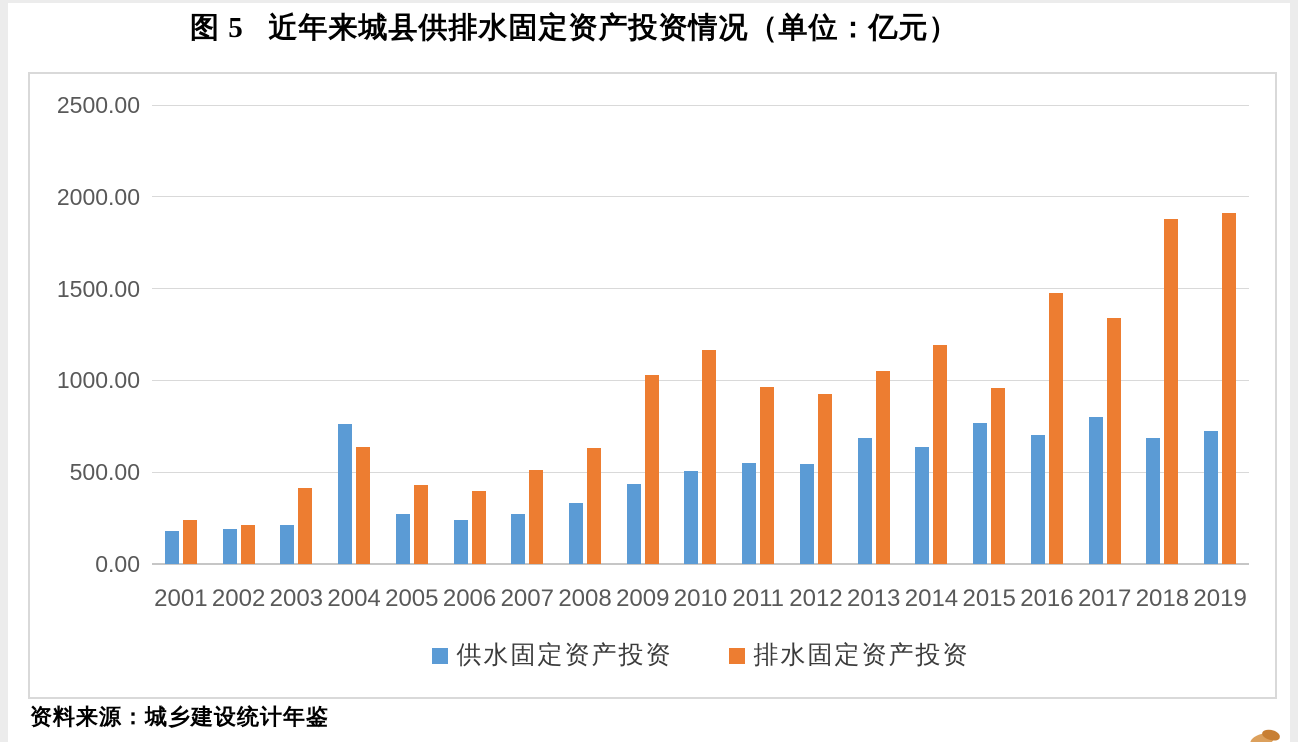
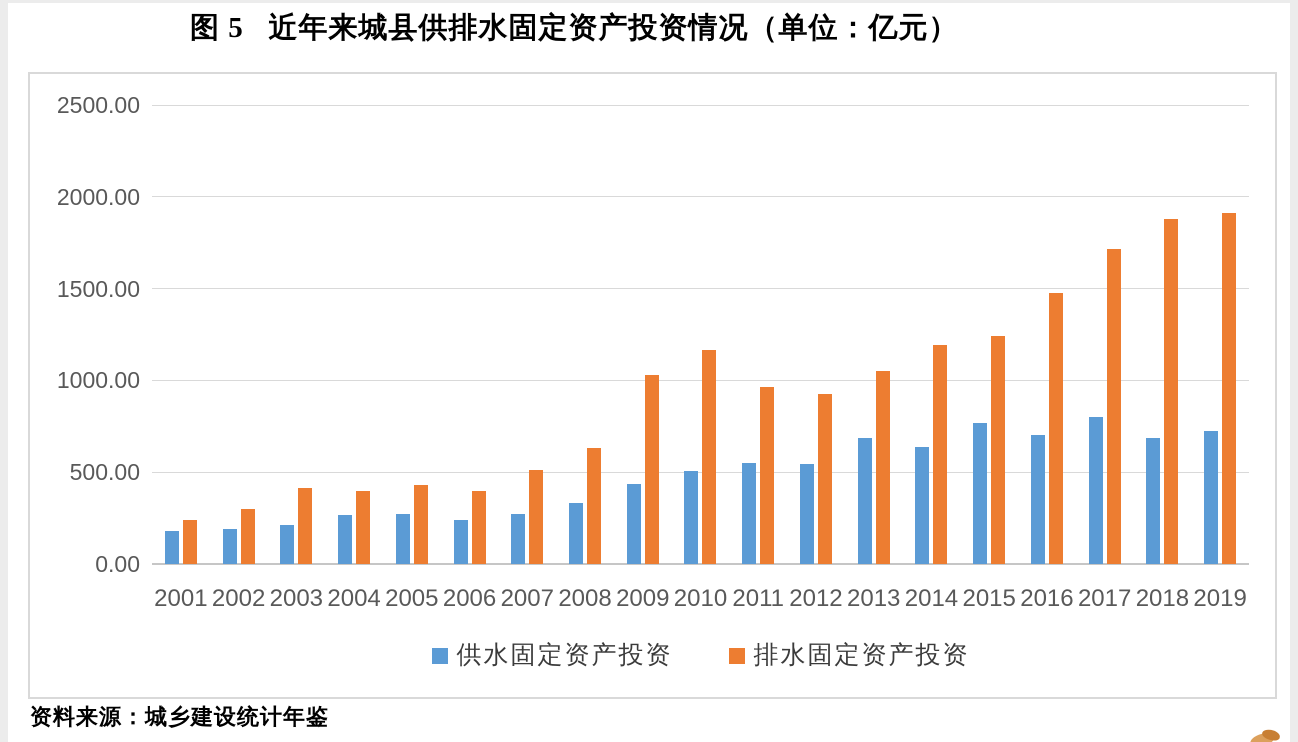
排水固定资产投资/2002: 210 -> 300
供水固定资产投资/2004: 760 -> 270
排水固定资产投资/2004: 640 -> 400
排水固定资产投资/2015: 960 -> 1240
排水固定资产投资/2017: 1340 -> 1720
